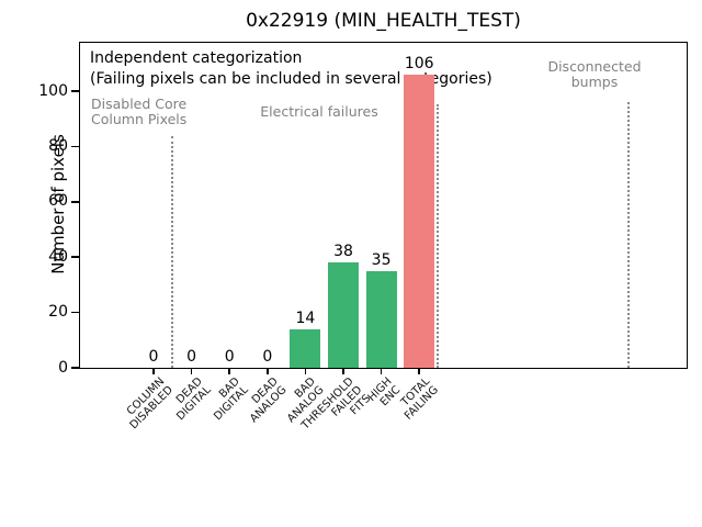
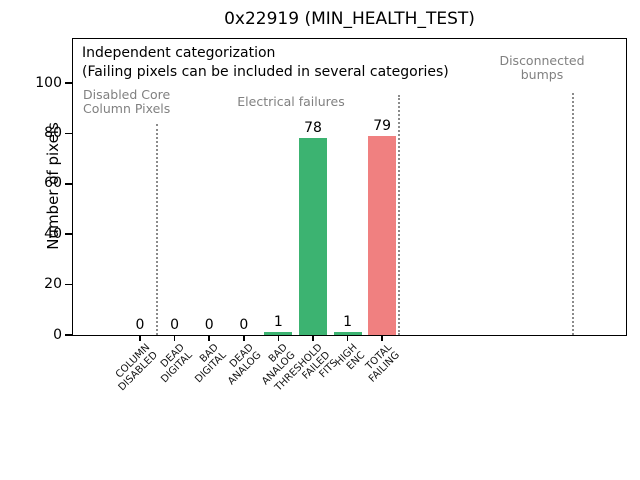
BAD ANALOG: 14 -> 1
THRESHOLD FAILED FITS: 38 -> 78
HIGH ENC: 35 -> 1
TOTAL FAILING: 106 -> 79
